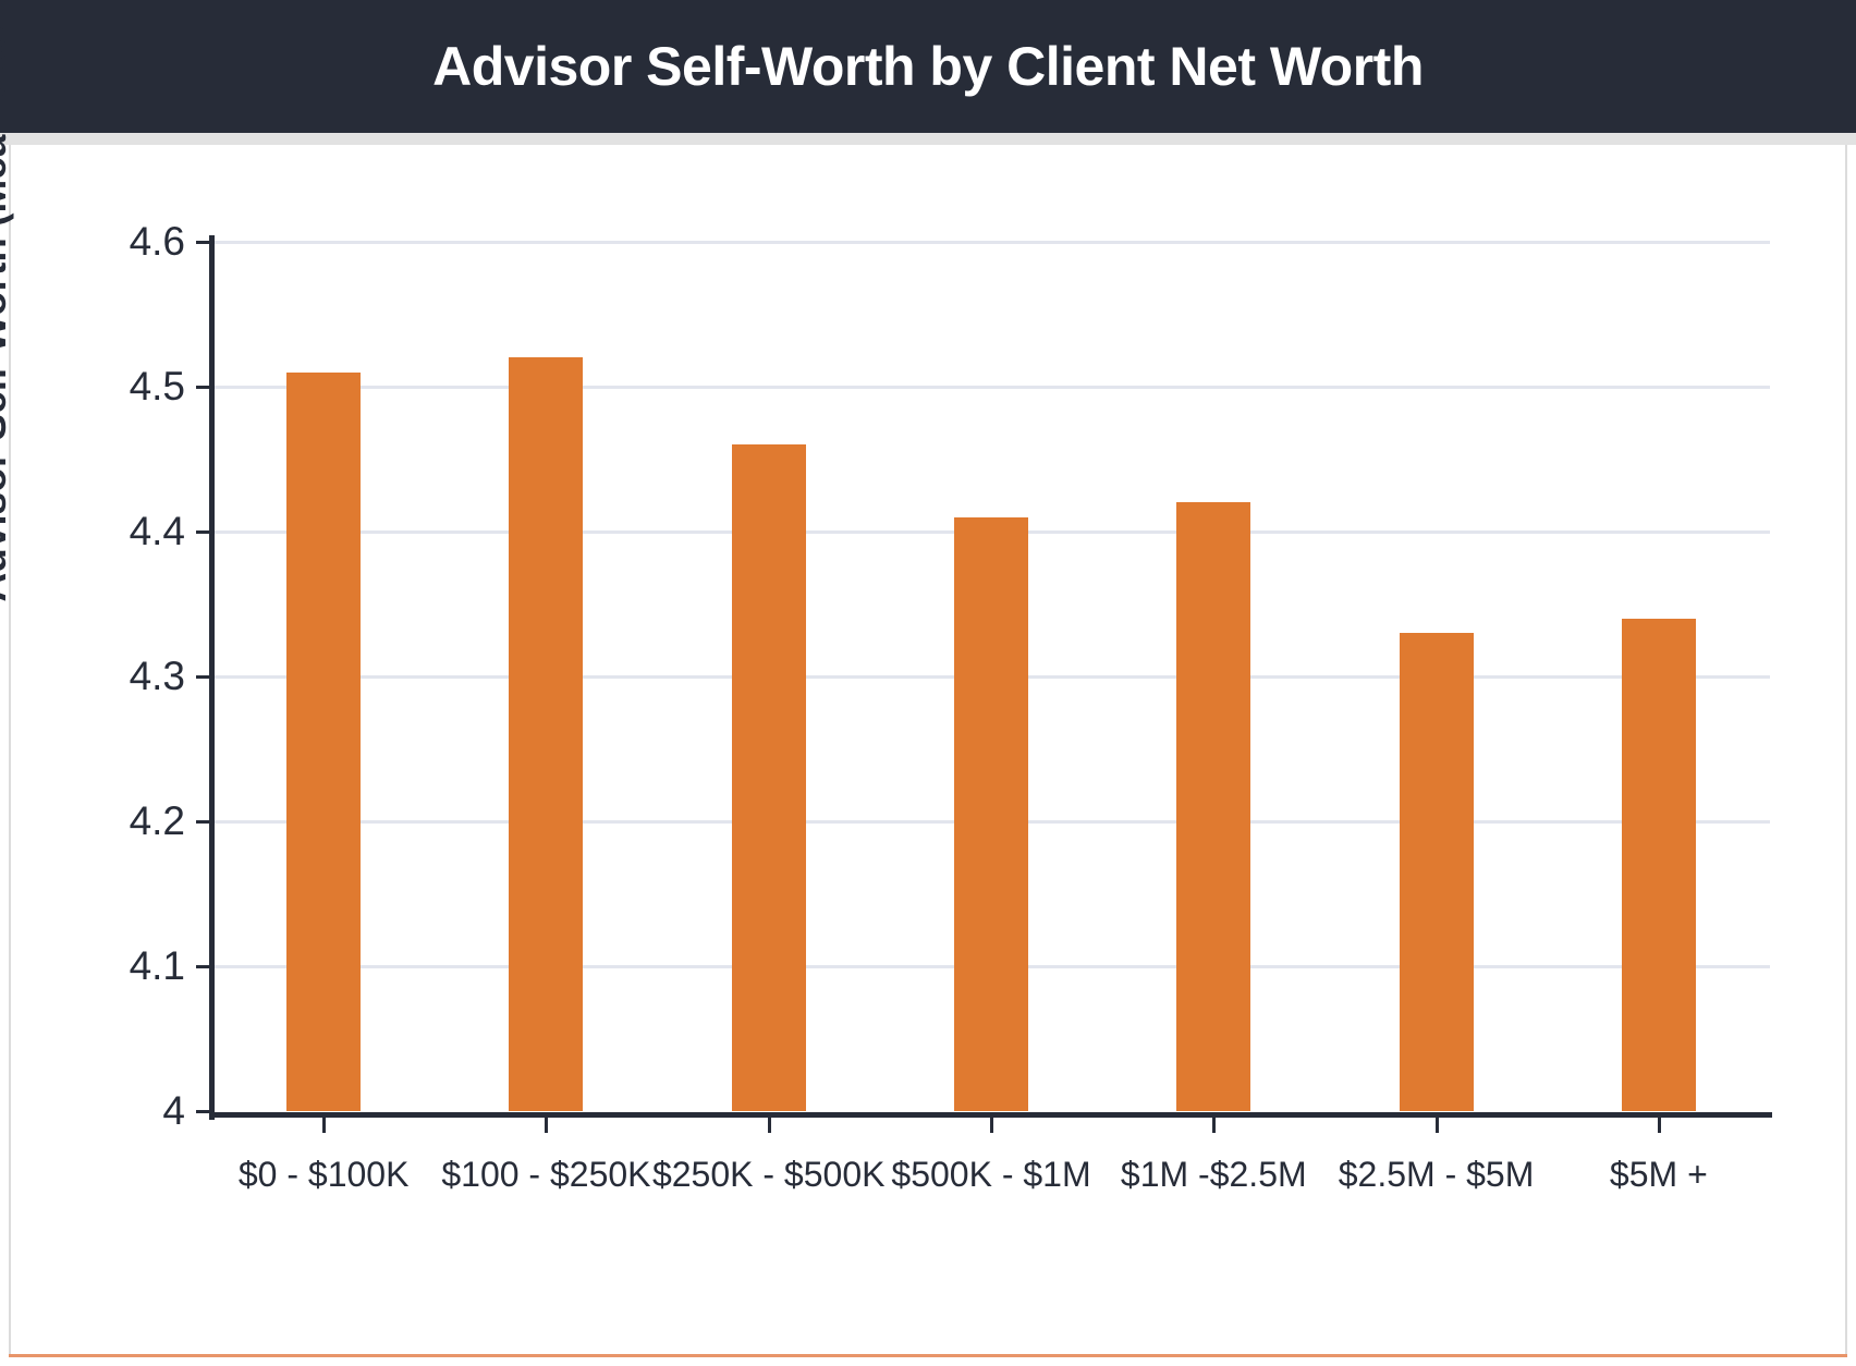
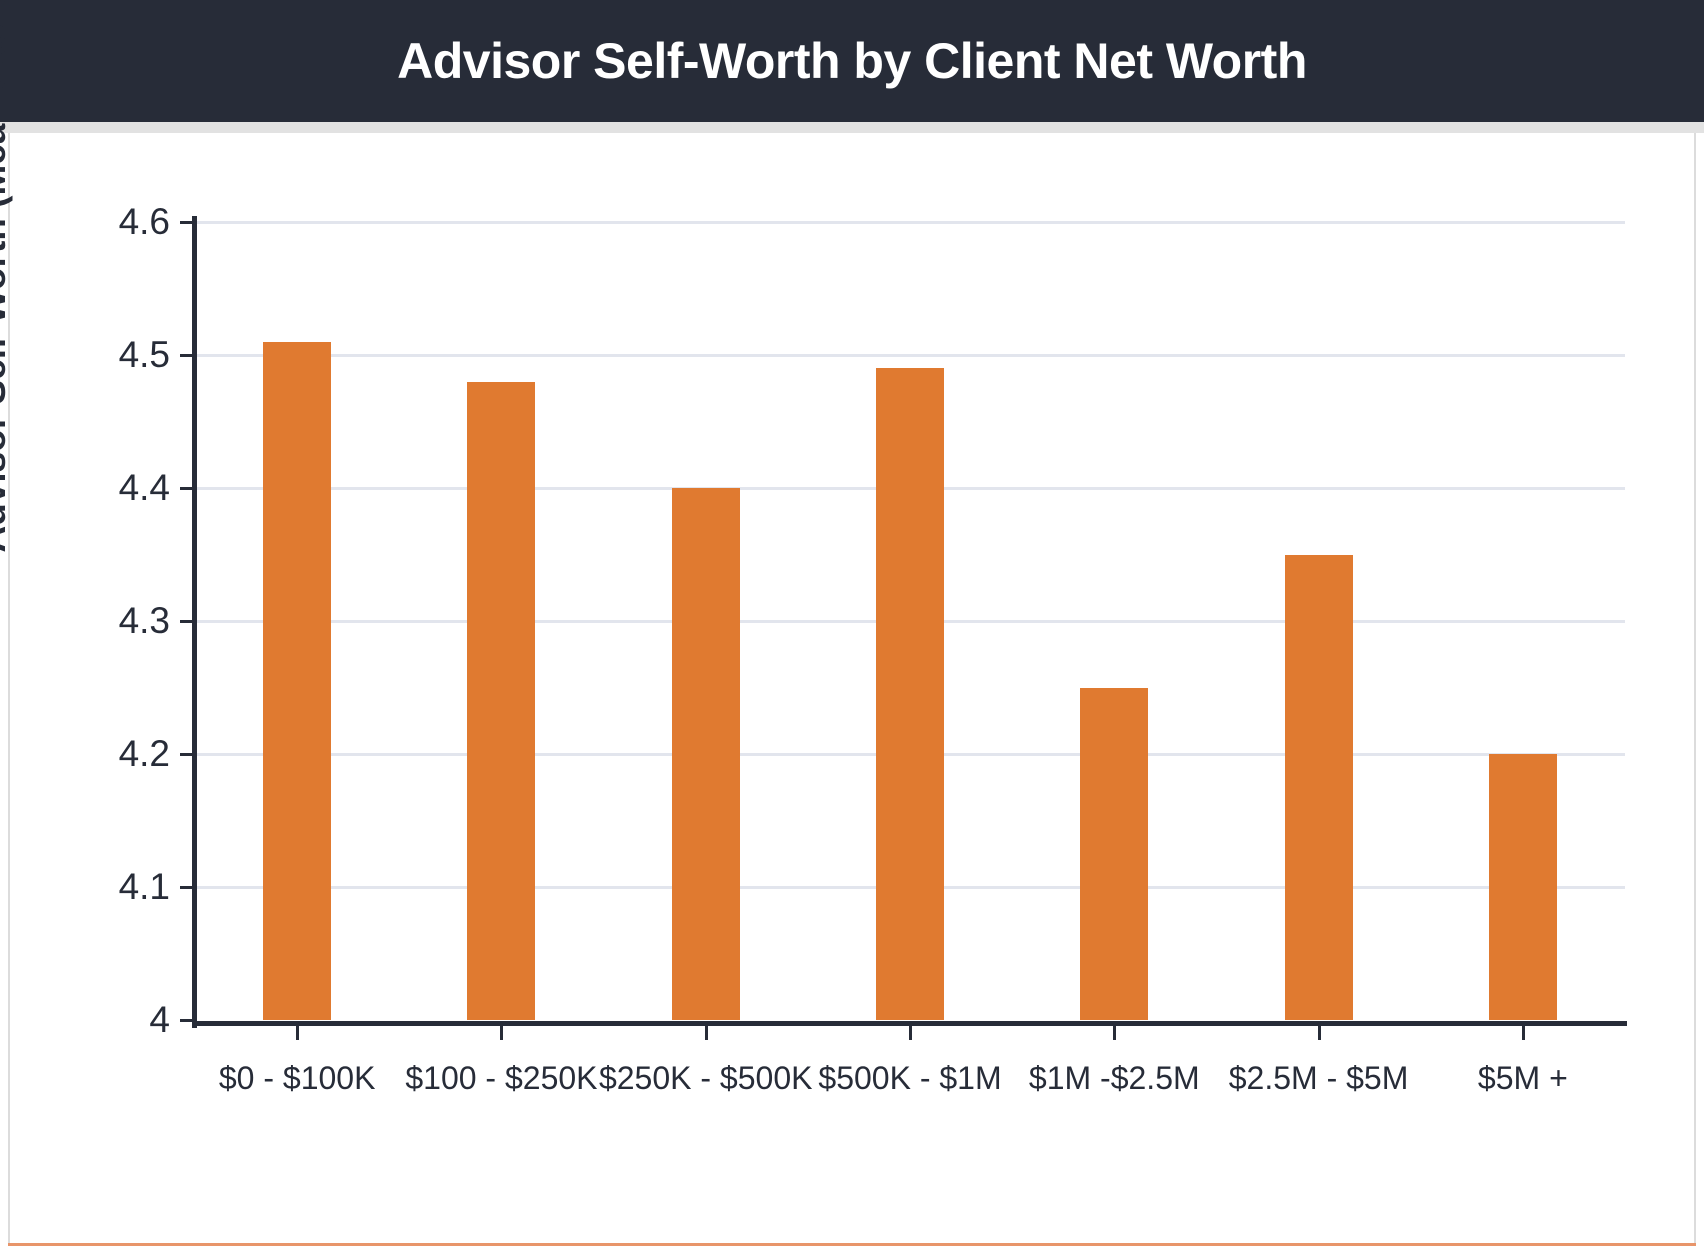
$100 - $250K: 4.52 -> 4.48
$250K - $500K: 4.46 -> 4.40
$500K - $1M: 4.41 -> 4.49
$1M -$2.5M: 4.42 -> 4.25
$2.5M - $5M: 4.33 -> 4.35
$5M +: 4.34 -> 4.20
